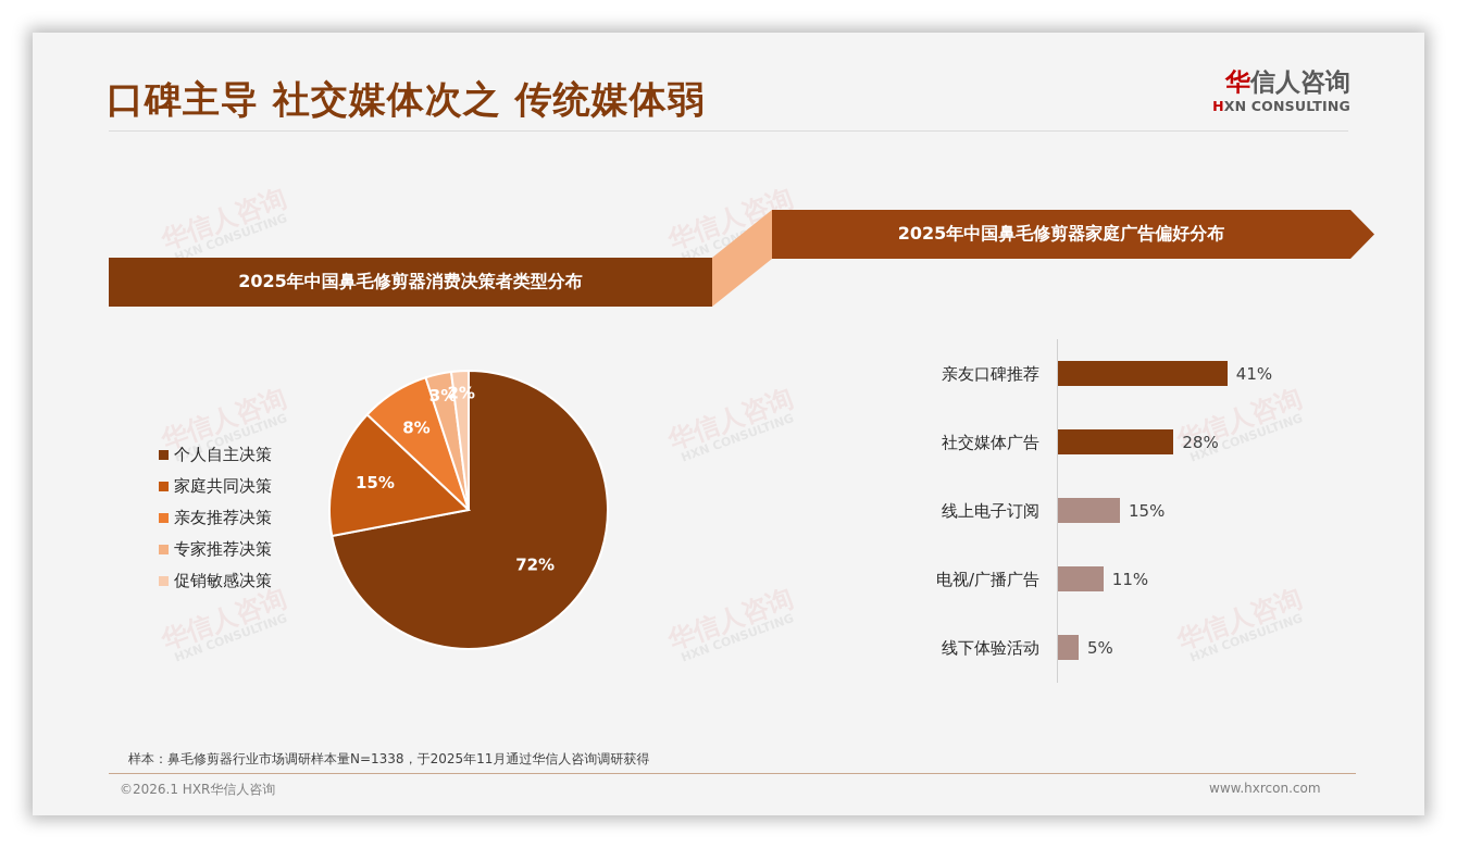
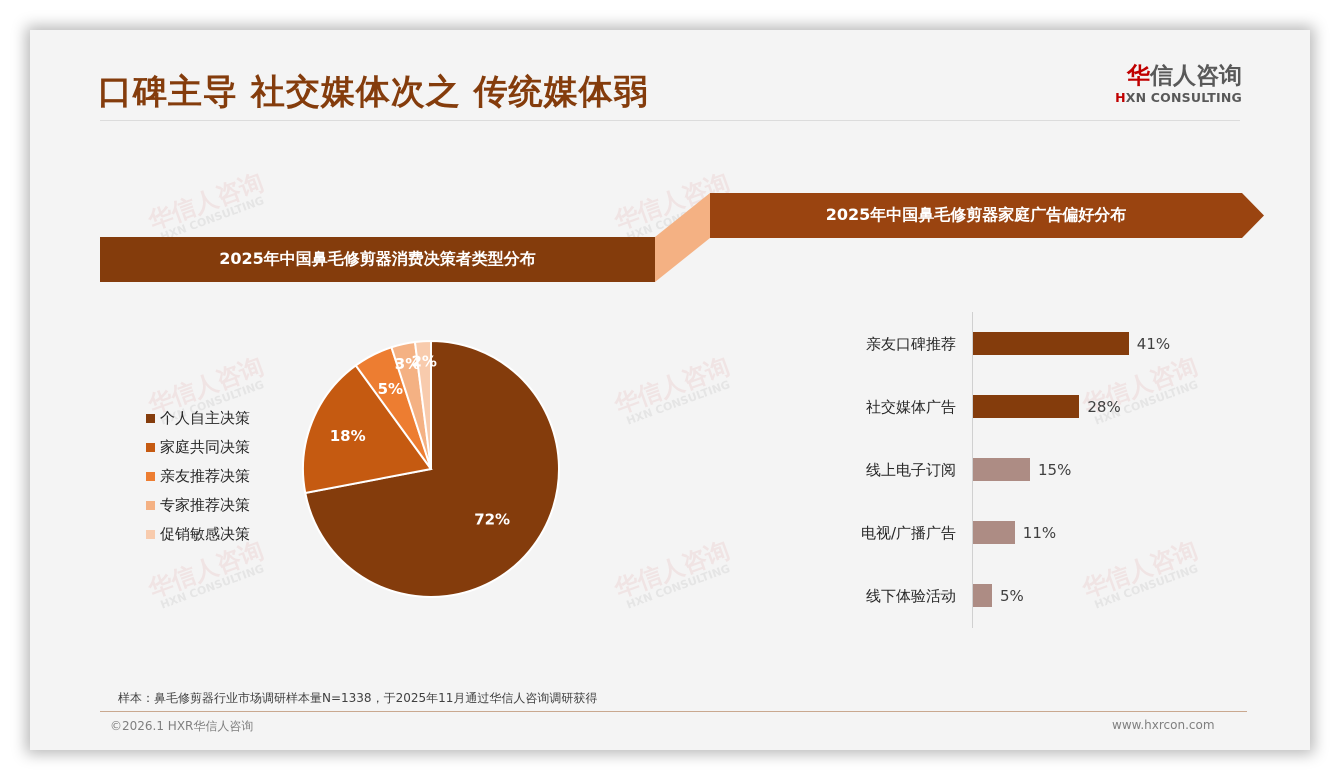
2025年中国鼻毛修剪器消费决策者类型分布/家庭共同决策: 15% -> 18%
2025年中国鼻毛修剪器消费决策者类型分布/亲友推荐决策: 8% -> 5%
